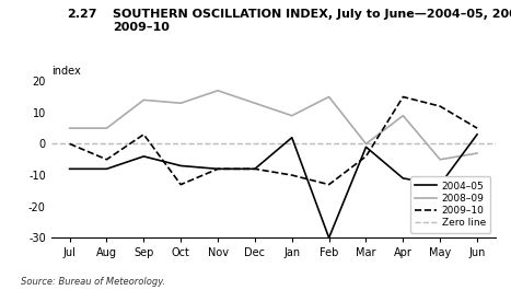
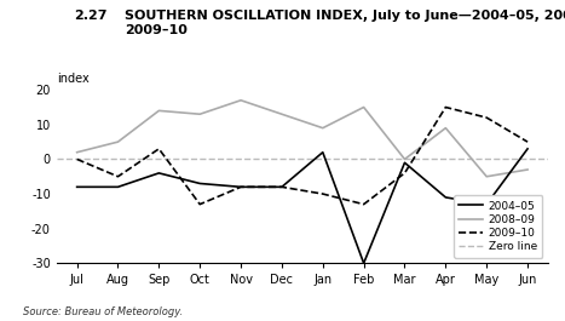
2008–09/Jul: 5 -> 2
